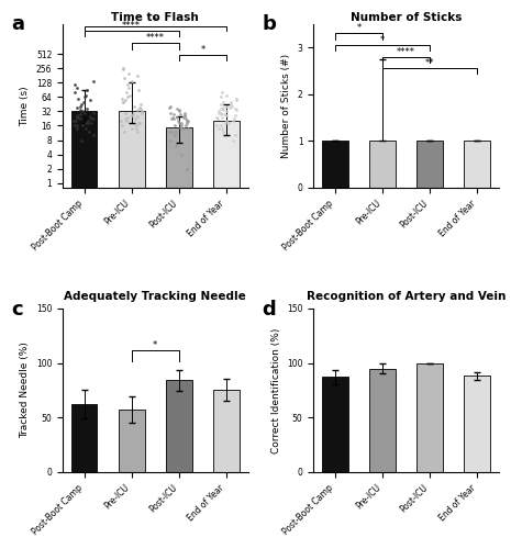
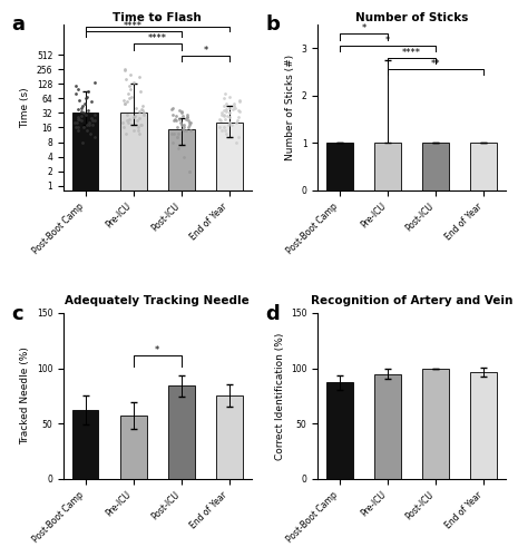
Recognition of Artery and Vein/End of Year: 88 -> 97
